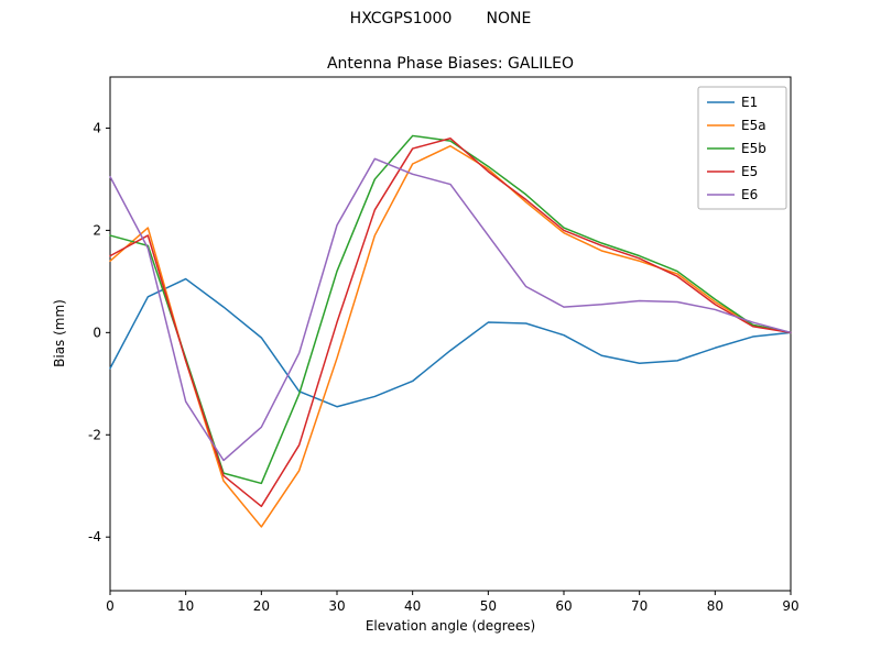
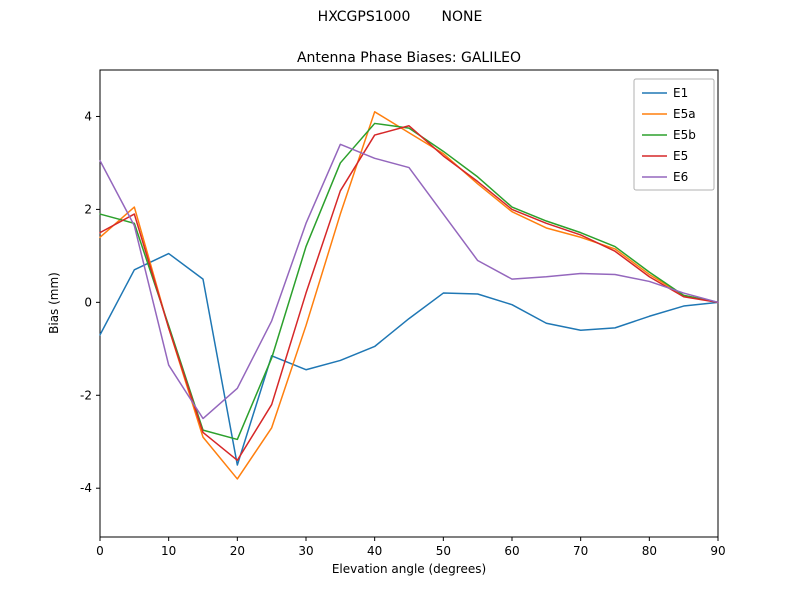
E1/20: -0.1 -> -3.5
E6/30: 2.1 -> 1.7
E5a/40: 3.3 -> 4.1
